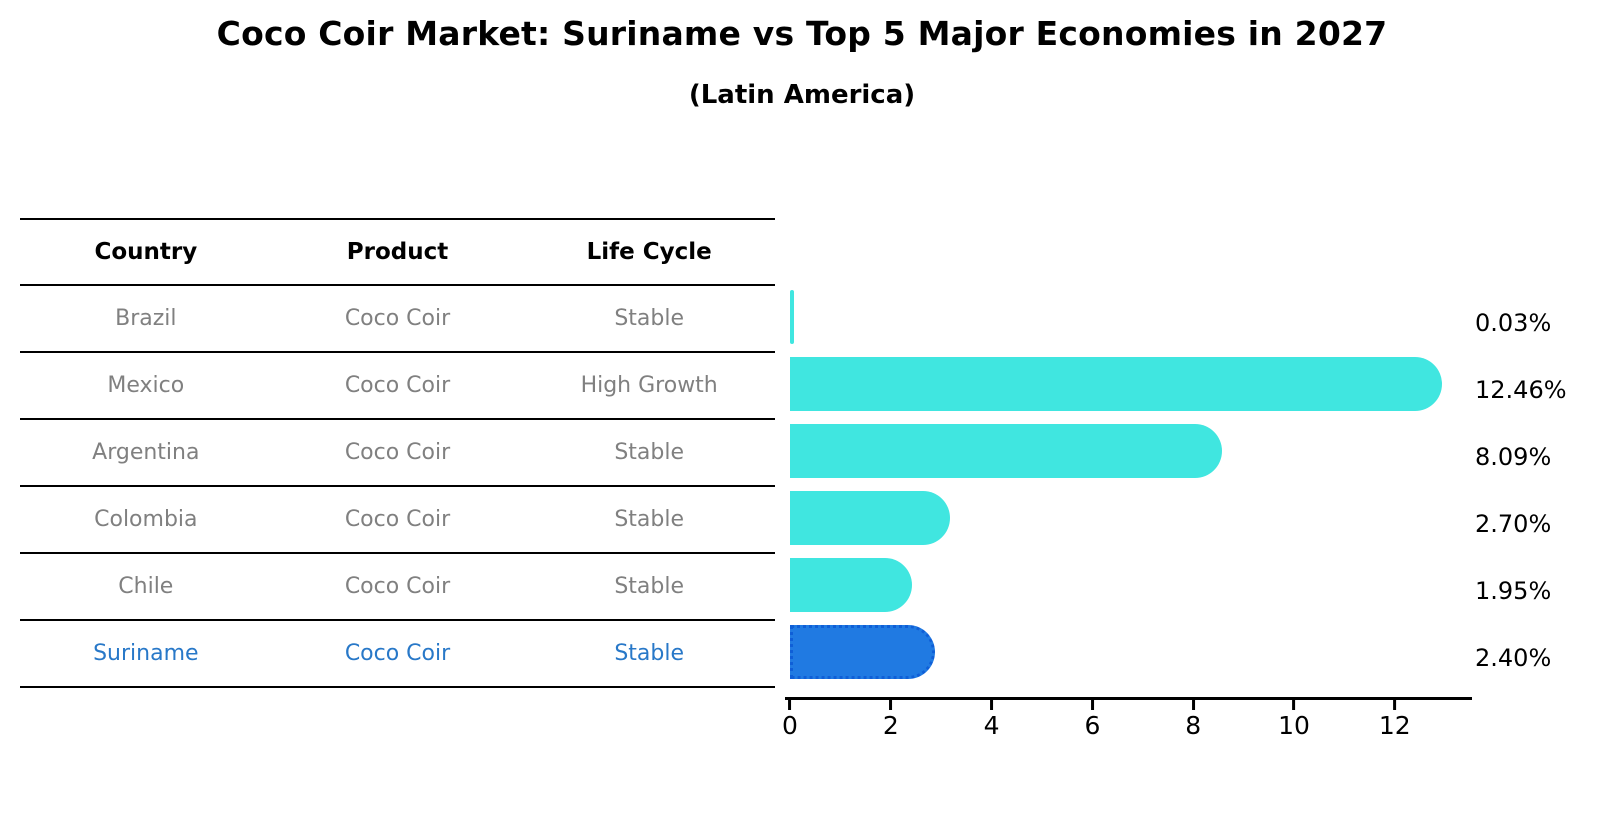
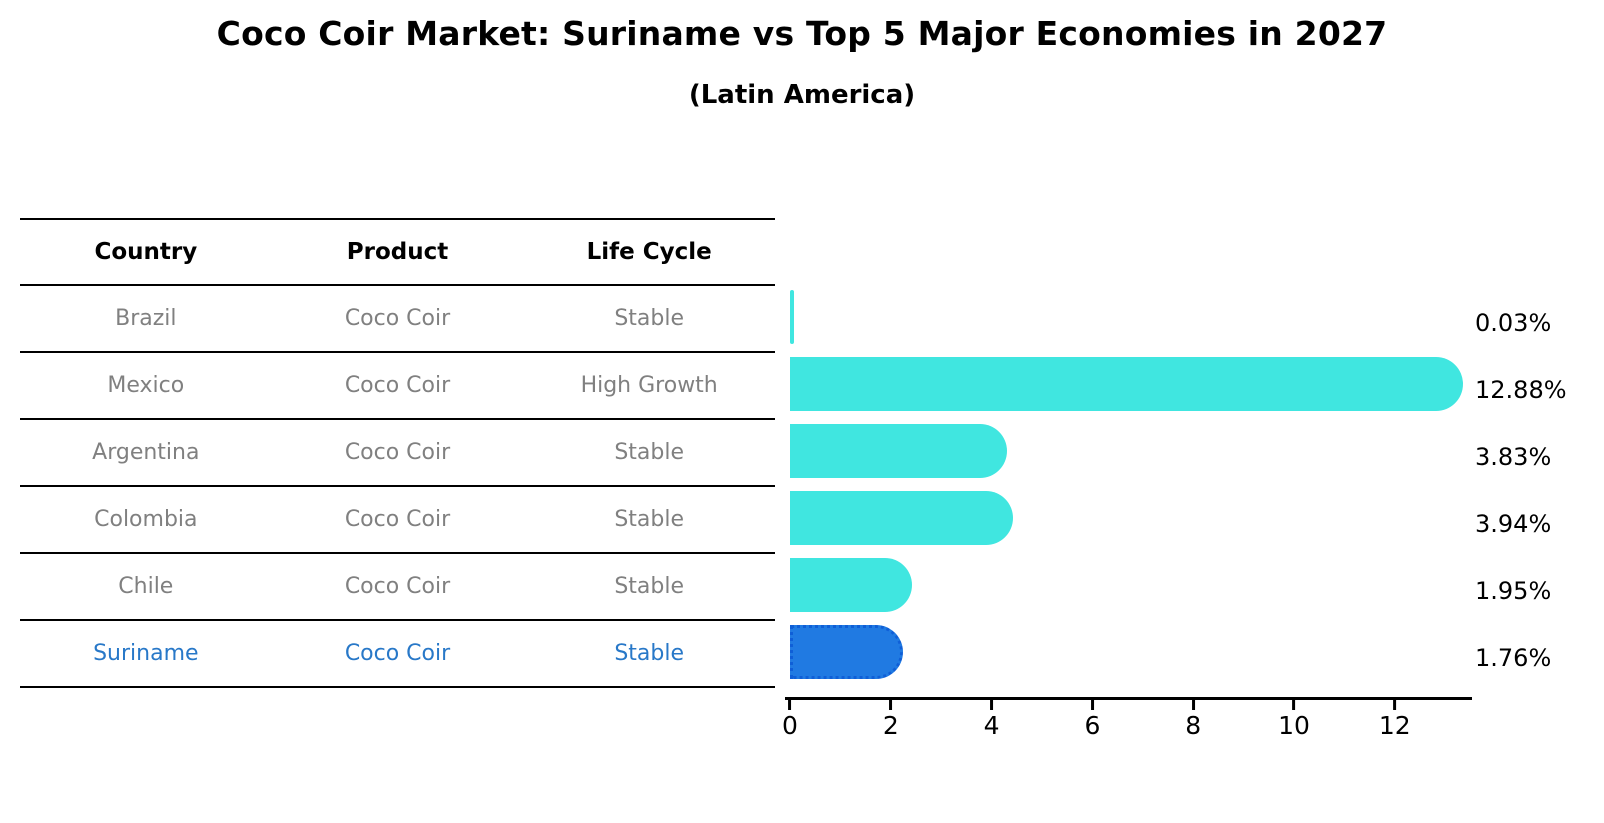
Mexico: 12.46% -> 12.88%
Argentina: 8.09% -> 3.83%
Colombia: 2.70% -> 3.94%
Suriname: 2.40% -> 1.76%
